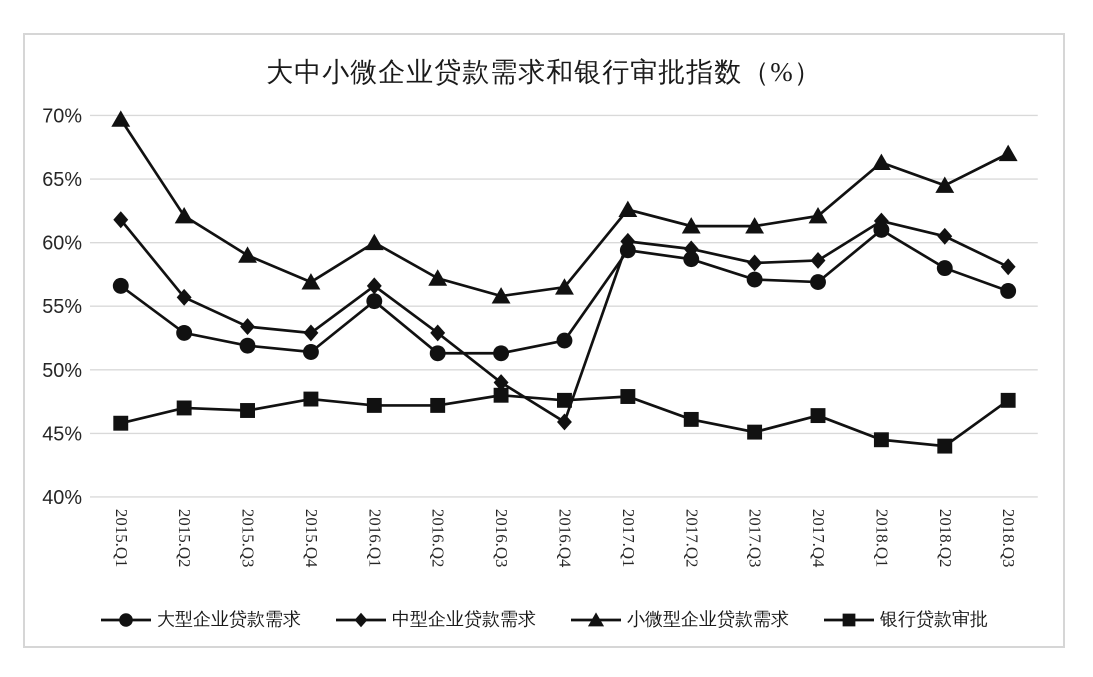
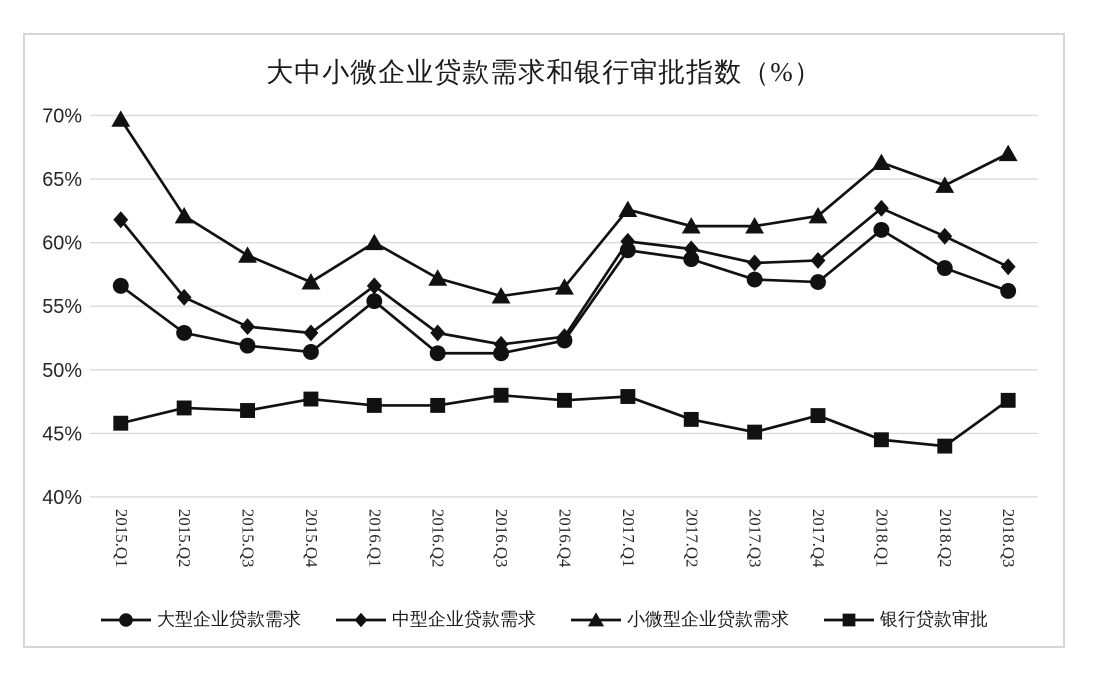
中型企业贷款需求/2016.Q3: 49.0% -> 52.0%
中型企业贷款需求/2016.Q4: 45.9% -> 52.6%
中型企业贷款需求/2018.Q1: 61.7% -> 62.7%
